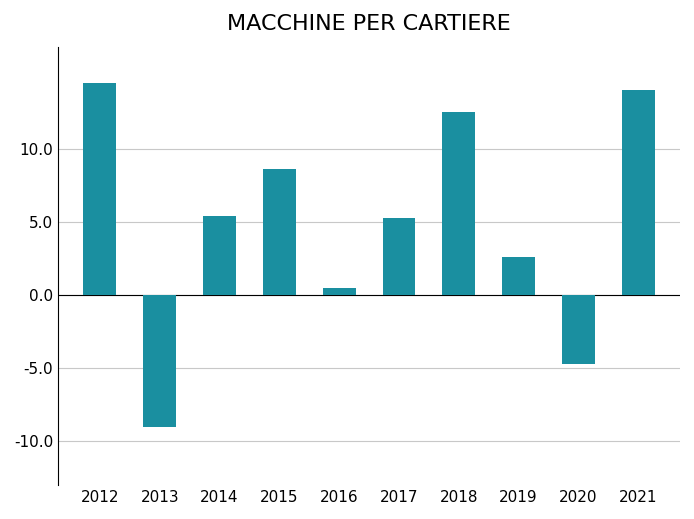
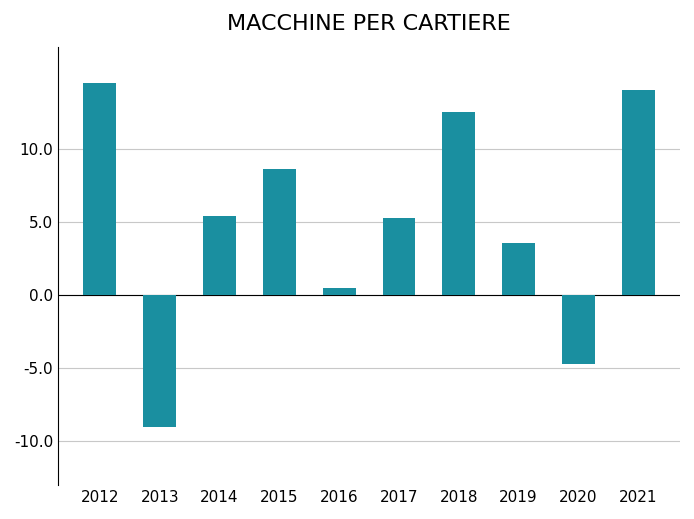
2019: 2.6 -> 3.6
